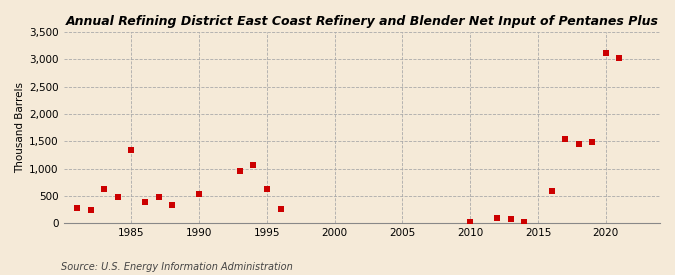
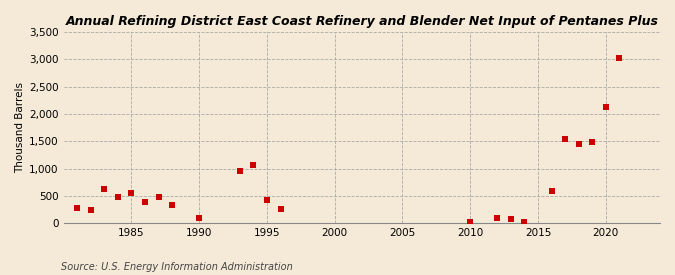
1985: 1,340 -> 550
1990: 540 -> 100
1995: 620 -> 430
2020: 3,120 -> 2,120
